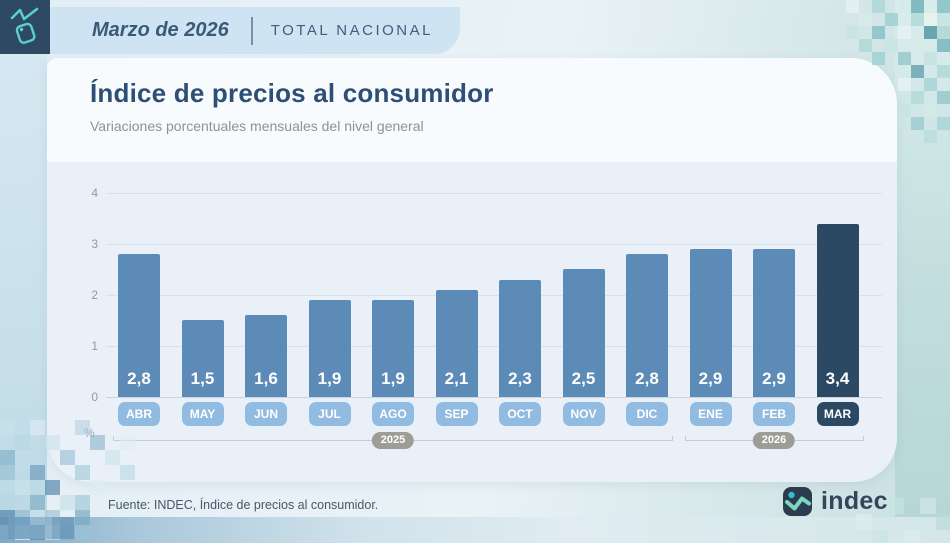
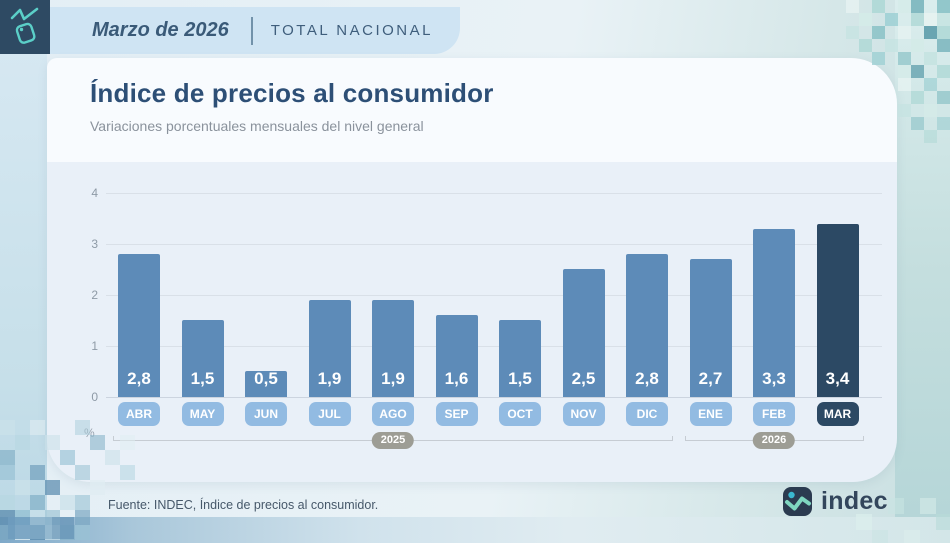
JUN: 1,6 -> 0,5
SEP: 2,1 -> 1,6
OCT: 2,3 -> 1,5
ENE: 2,9 -> 2,7
FEB: 2,9 -> 3,3
